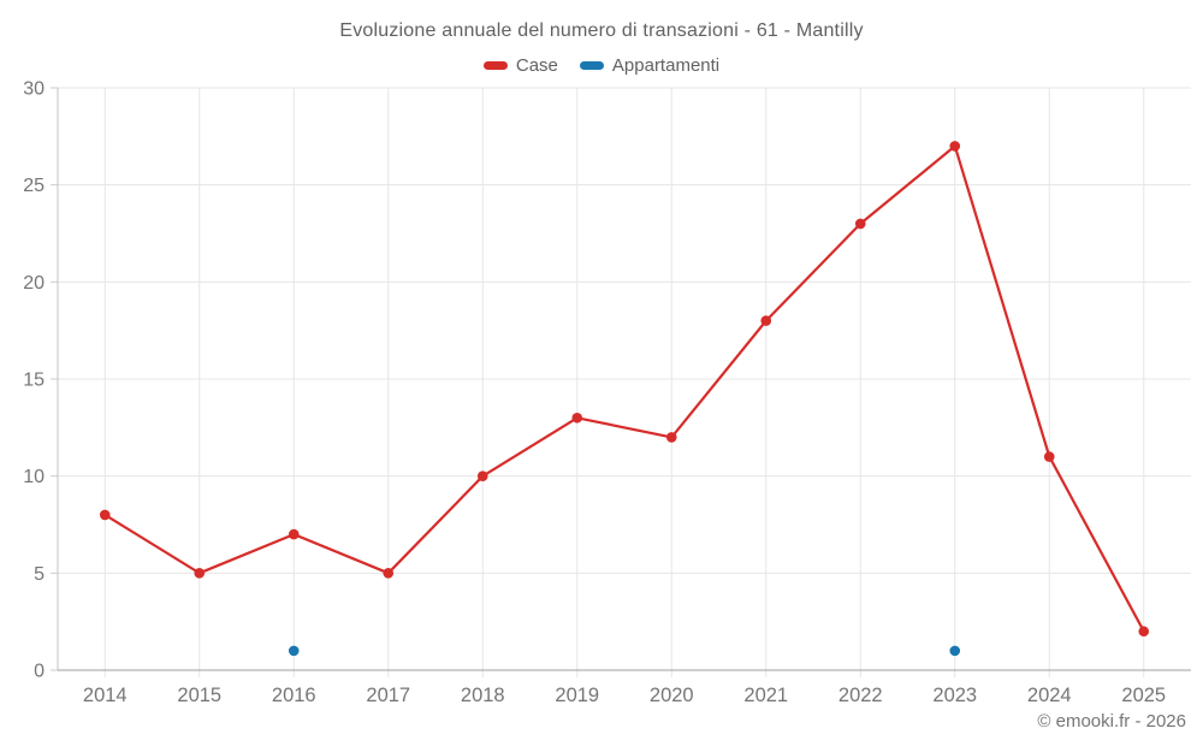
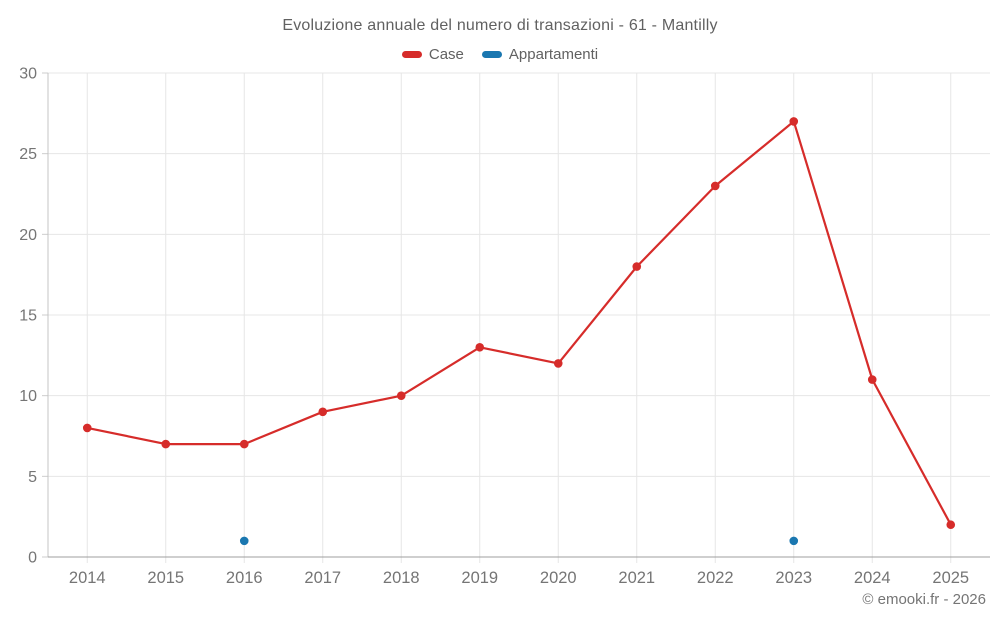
Case/2015: 5 -> 7
Case/2017: 5 -> 9
